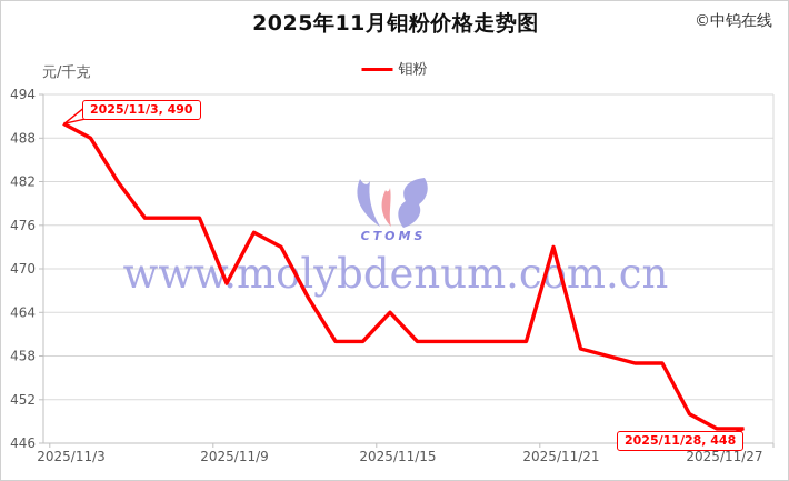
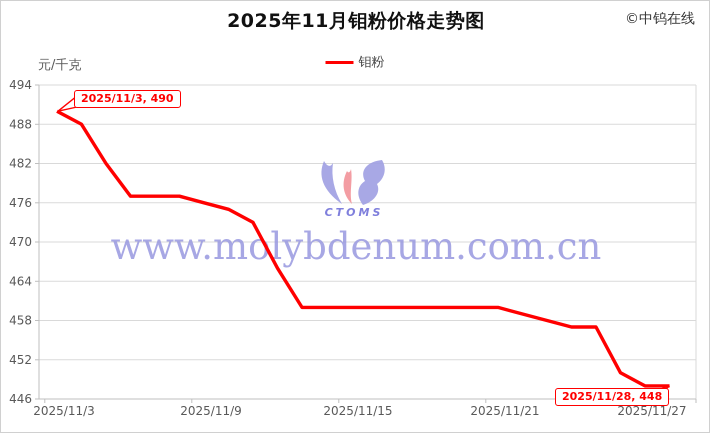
2025/11/9: 468 -> 476
2025/11/15: 464 -> 460
2025/11/21: 473 -> 460
